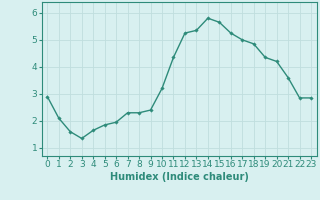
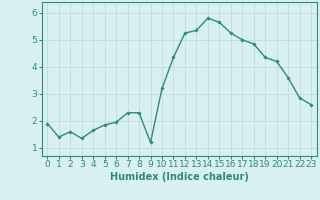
0: 2.90 -> 1.90
1: 2.10 -> 1.40
9: 2.40 -> 1.20
23: 2.85 -> 2.60
